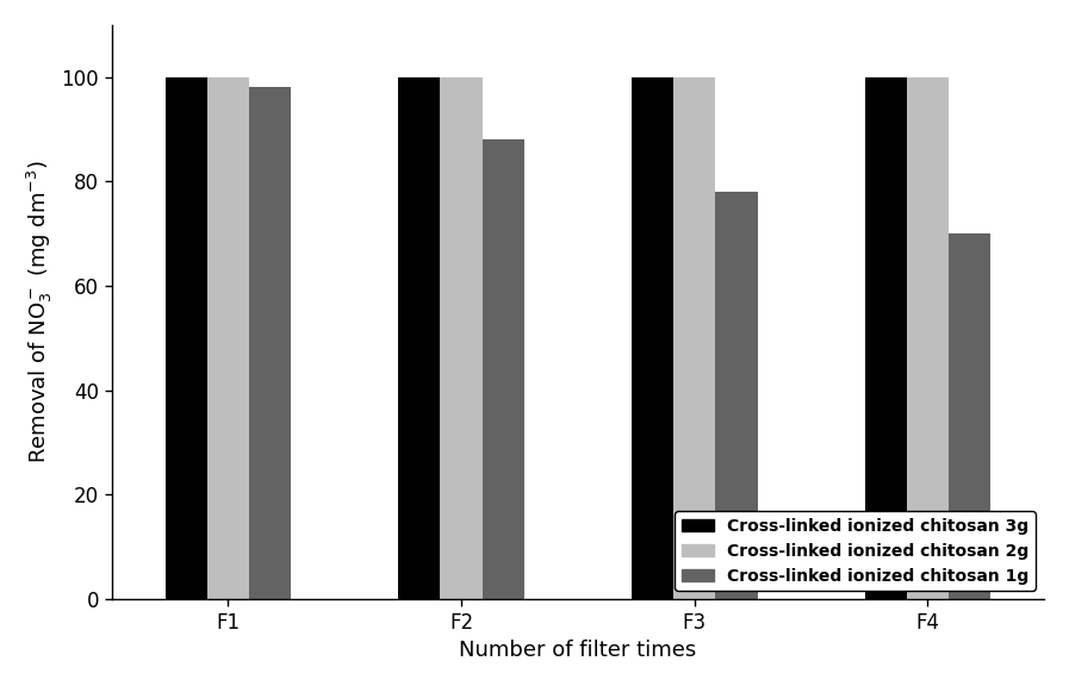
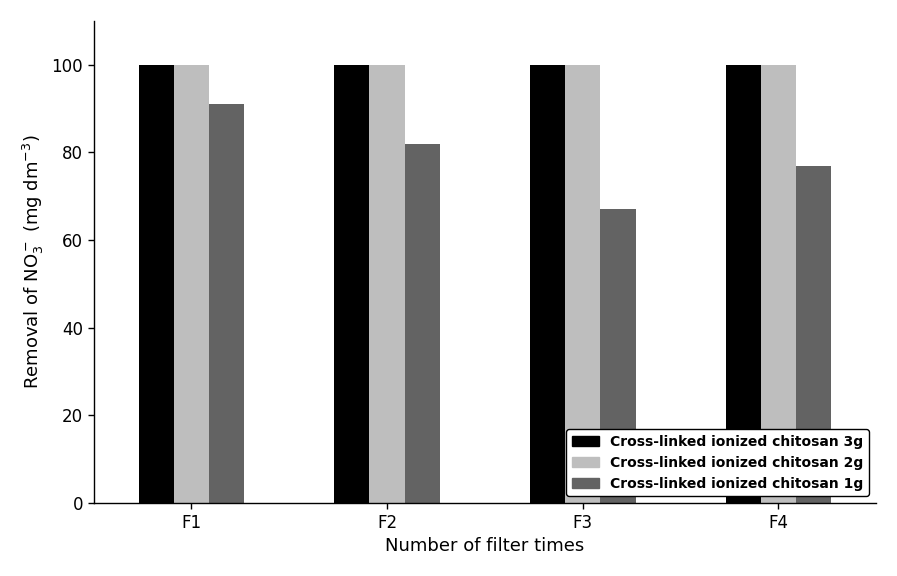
Cross-linked ionized chitosan 1g/F1: 98 -> 91
Cross-linked ionized chitosan 1g/F2: 88 -> 82
Cross-linked ionized chitosan 1g/F3: 78 -> 67
Cross-linked ionized chitosan 1g/F4: 70 -> 77
